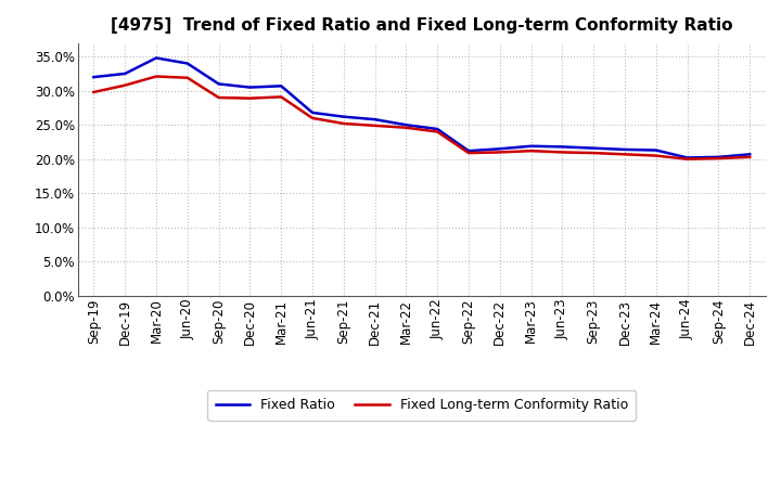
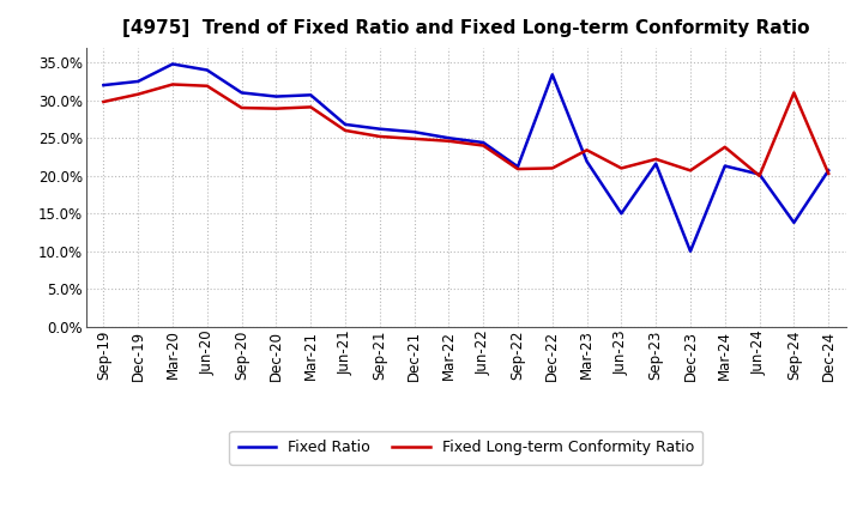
Fixed Ratio/Dec-22: 21.5% -> 33.4%
Fixed Long-term Conformity Ratio/Mar-23: 21.2% -> 23.4%
Fixed Ratio/Jun-23: 21.8% -> 15.0%
Fixed Long-term Conformity Ratio/Sep-23: 20.9% -> 22.2%
Fixed Ratio/Dec-23: 21.4% -> 10.0%
Fixed Long-term Conformity Ratio/Mar-24: 20.5% -> 23.8%
Fixed Ratio/Sep-24: 20.3% -> 13.8%
Fixed Long-term Conformity Ratio/Sep-24: 20.1% -> 31.0%
